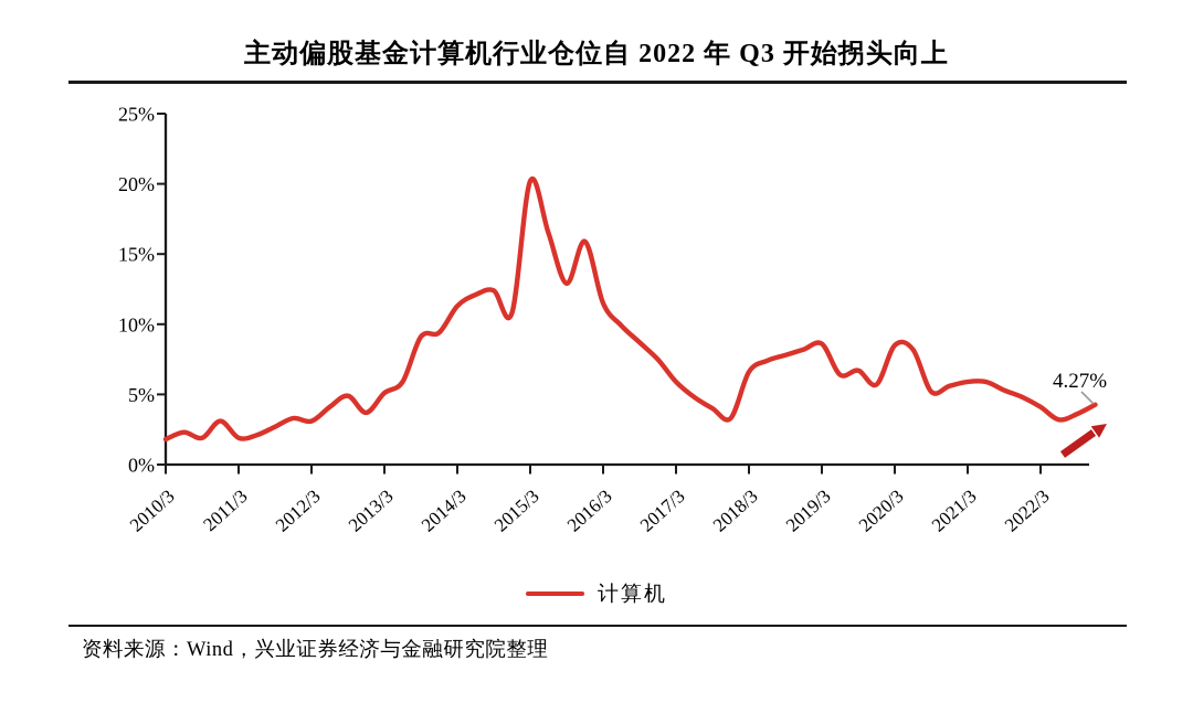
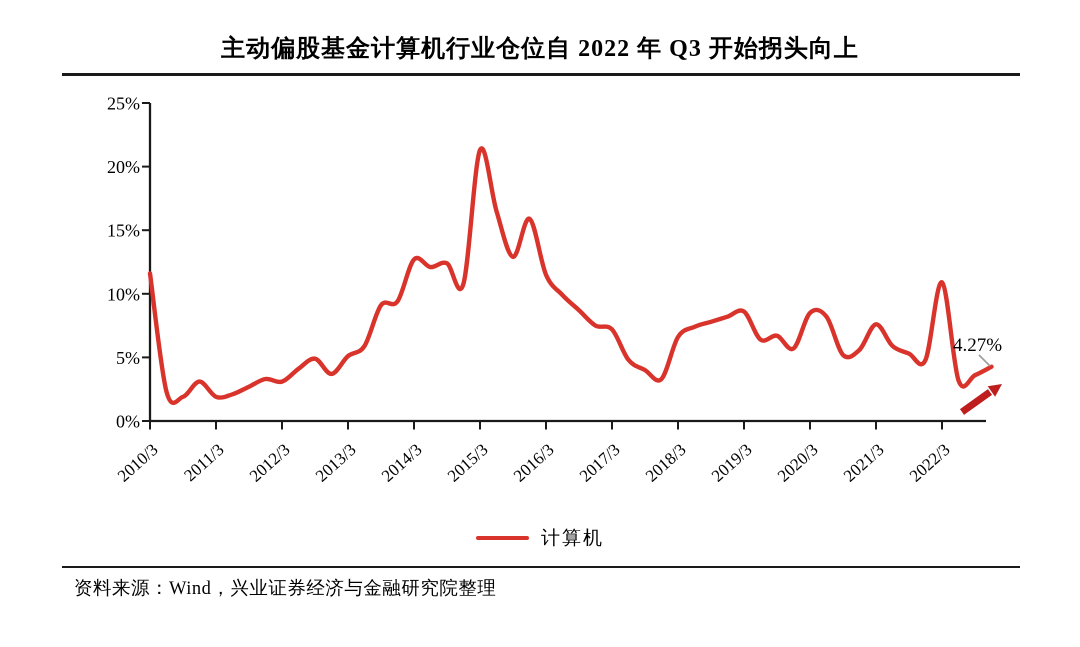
2010/3: 1.8% -> 11.6%
2014/3: 11.3% -> 12.7%
2015/3: 20.2% -> 21.3%
2017/3: 5.9% -> 7.2%
2021/3: 5.9% -> 7.6%
2022/3: 4.1% -> 10.9%
